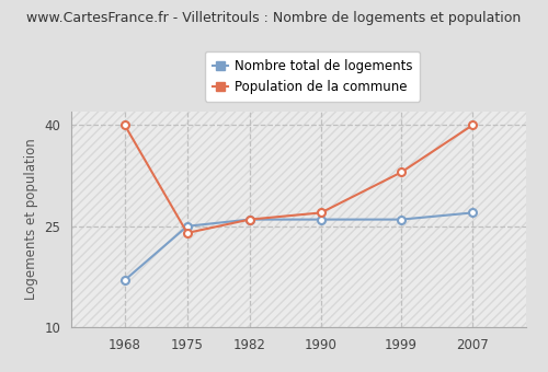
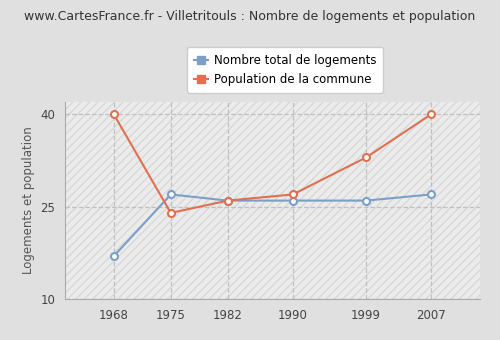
Nombre total de logements/1975: 25 -> 27
